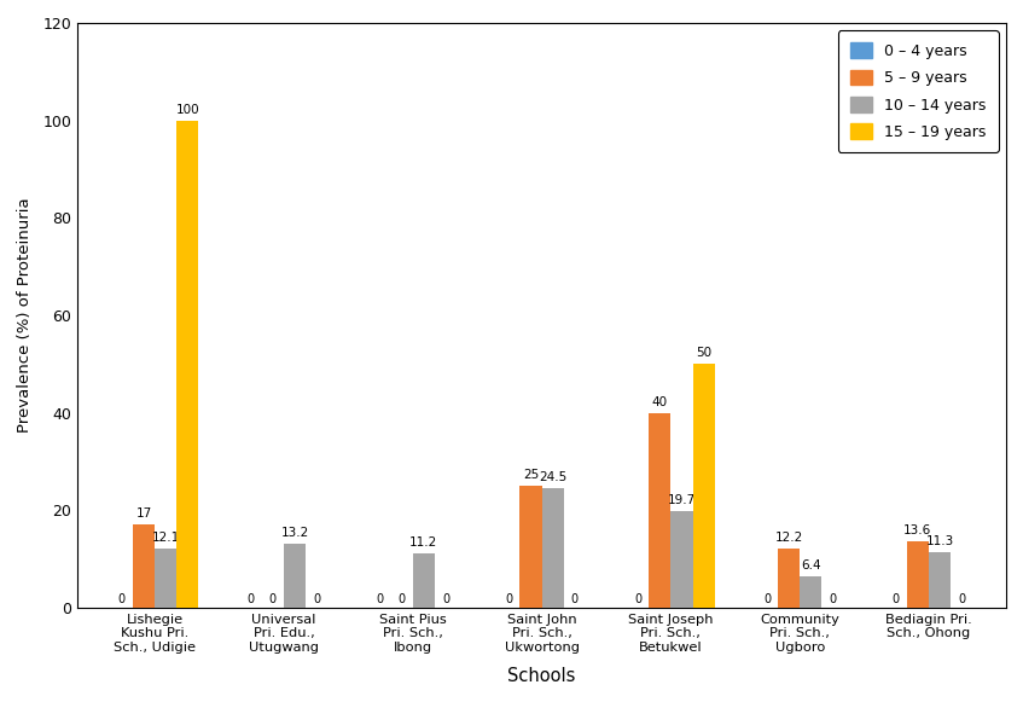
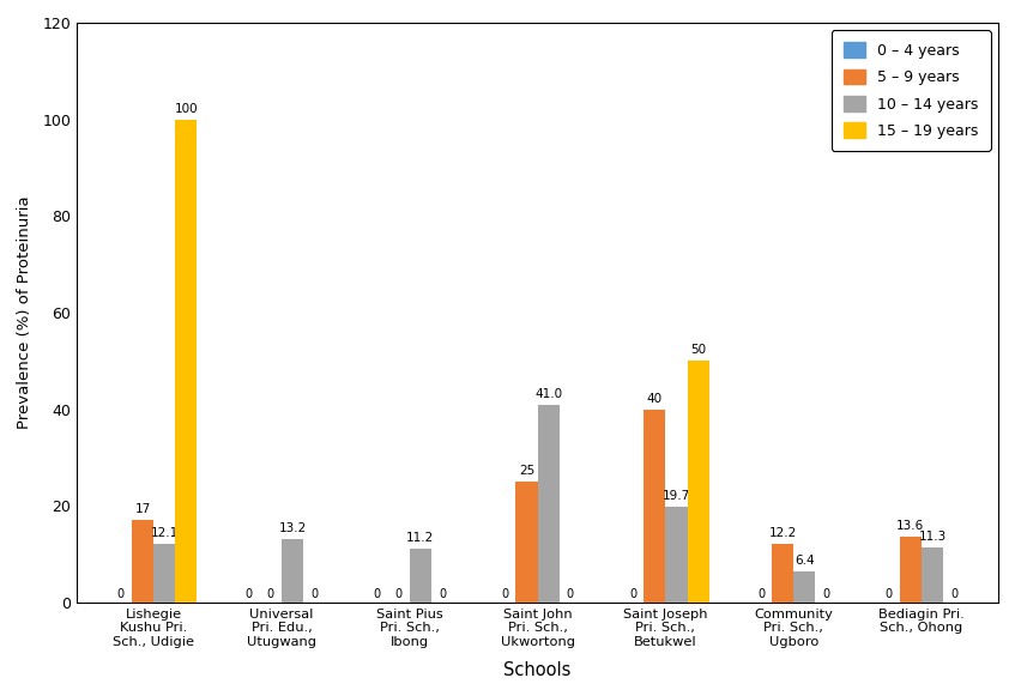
10 – 14 years/Saint John Pri. Sch., Ukwortong: 24.5 -> 41.0
